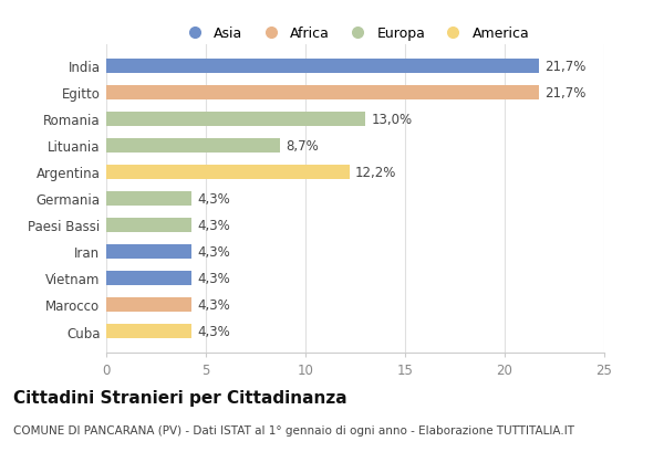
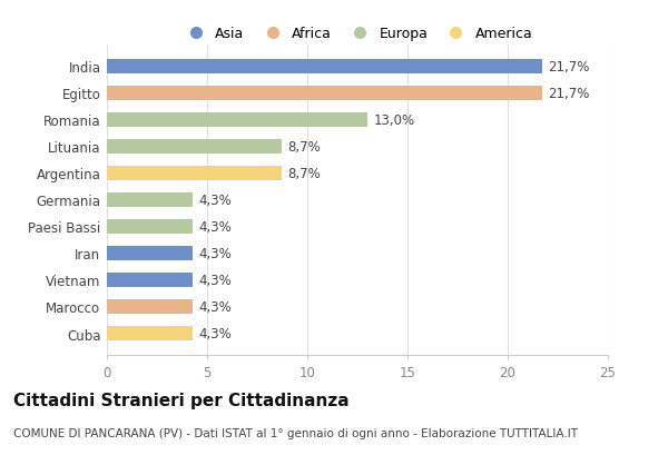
Argentina: 12,2% -> 8,7%
